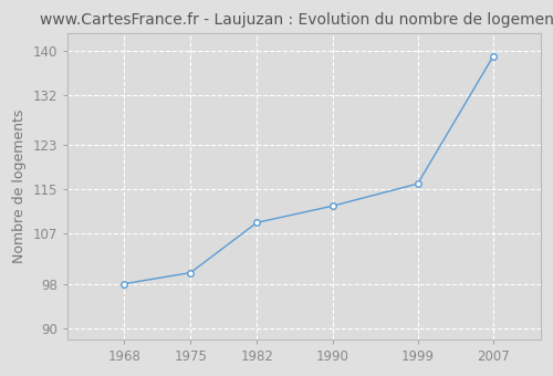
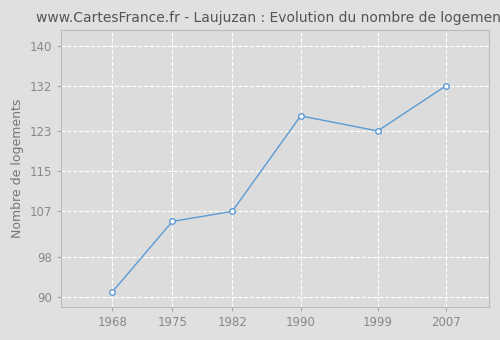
1968: 98 -> 91
1975: 100 -> 105
1982: 109 -> 107
1990: 112 -> 126
1999: 116 -> 123
2007: 139 -> 132
